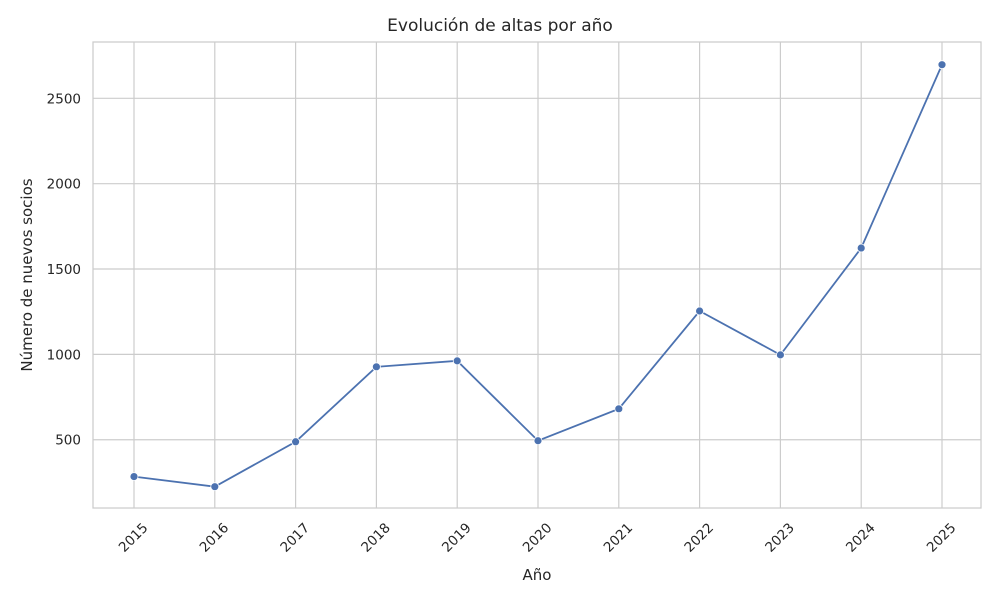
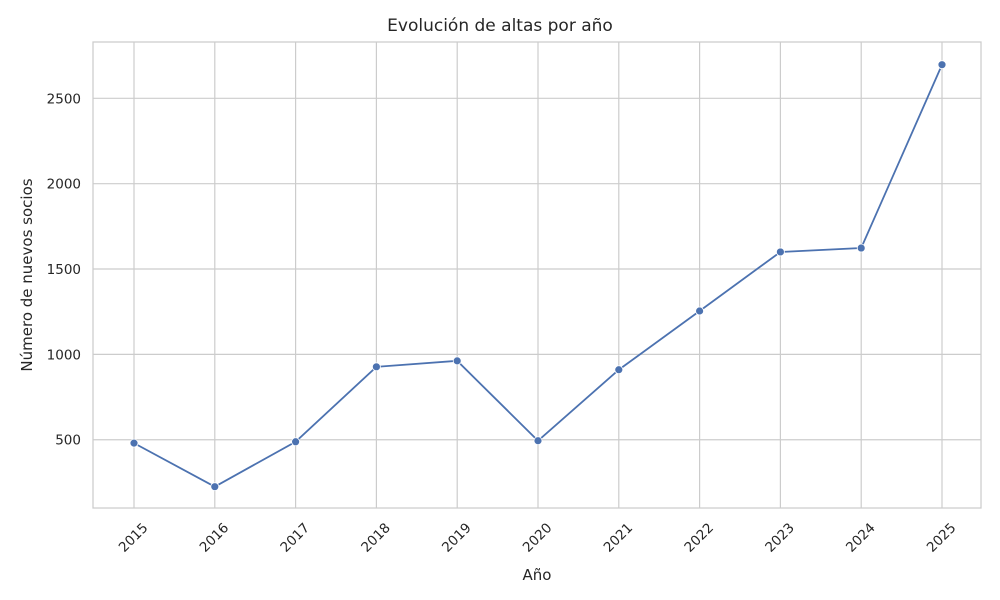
2015: 280 -> 480
2021: 680 -> 910
2023: 1000 -> 1600
